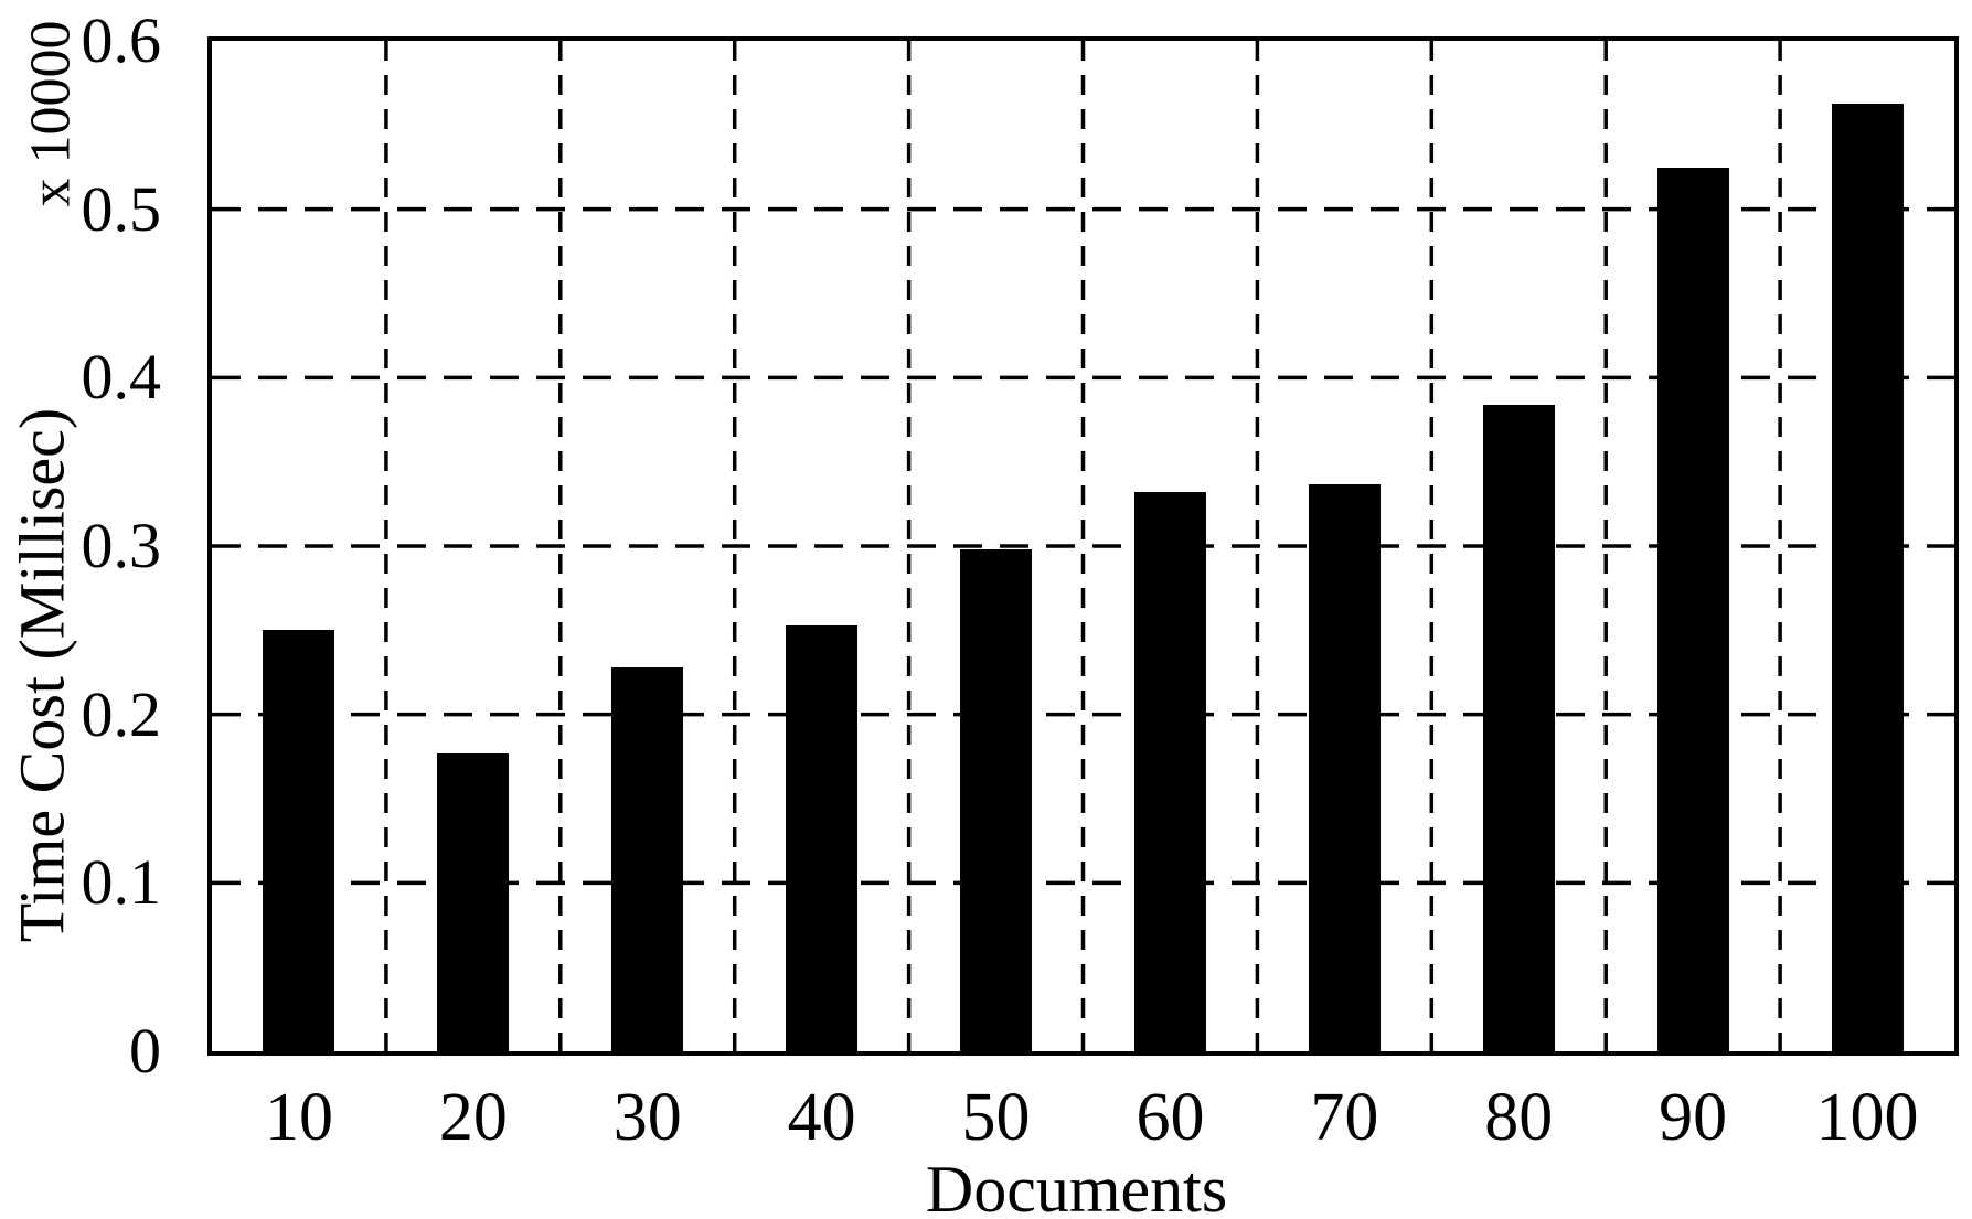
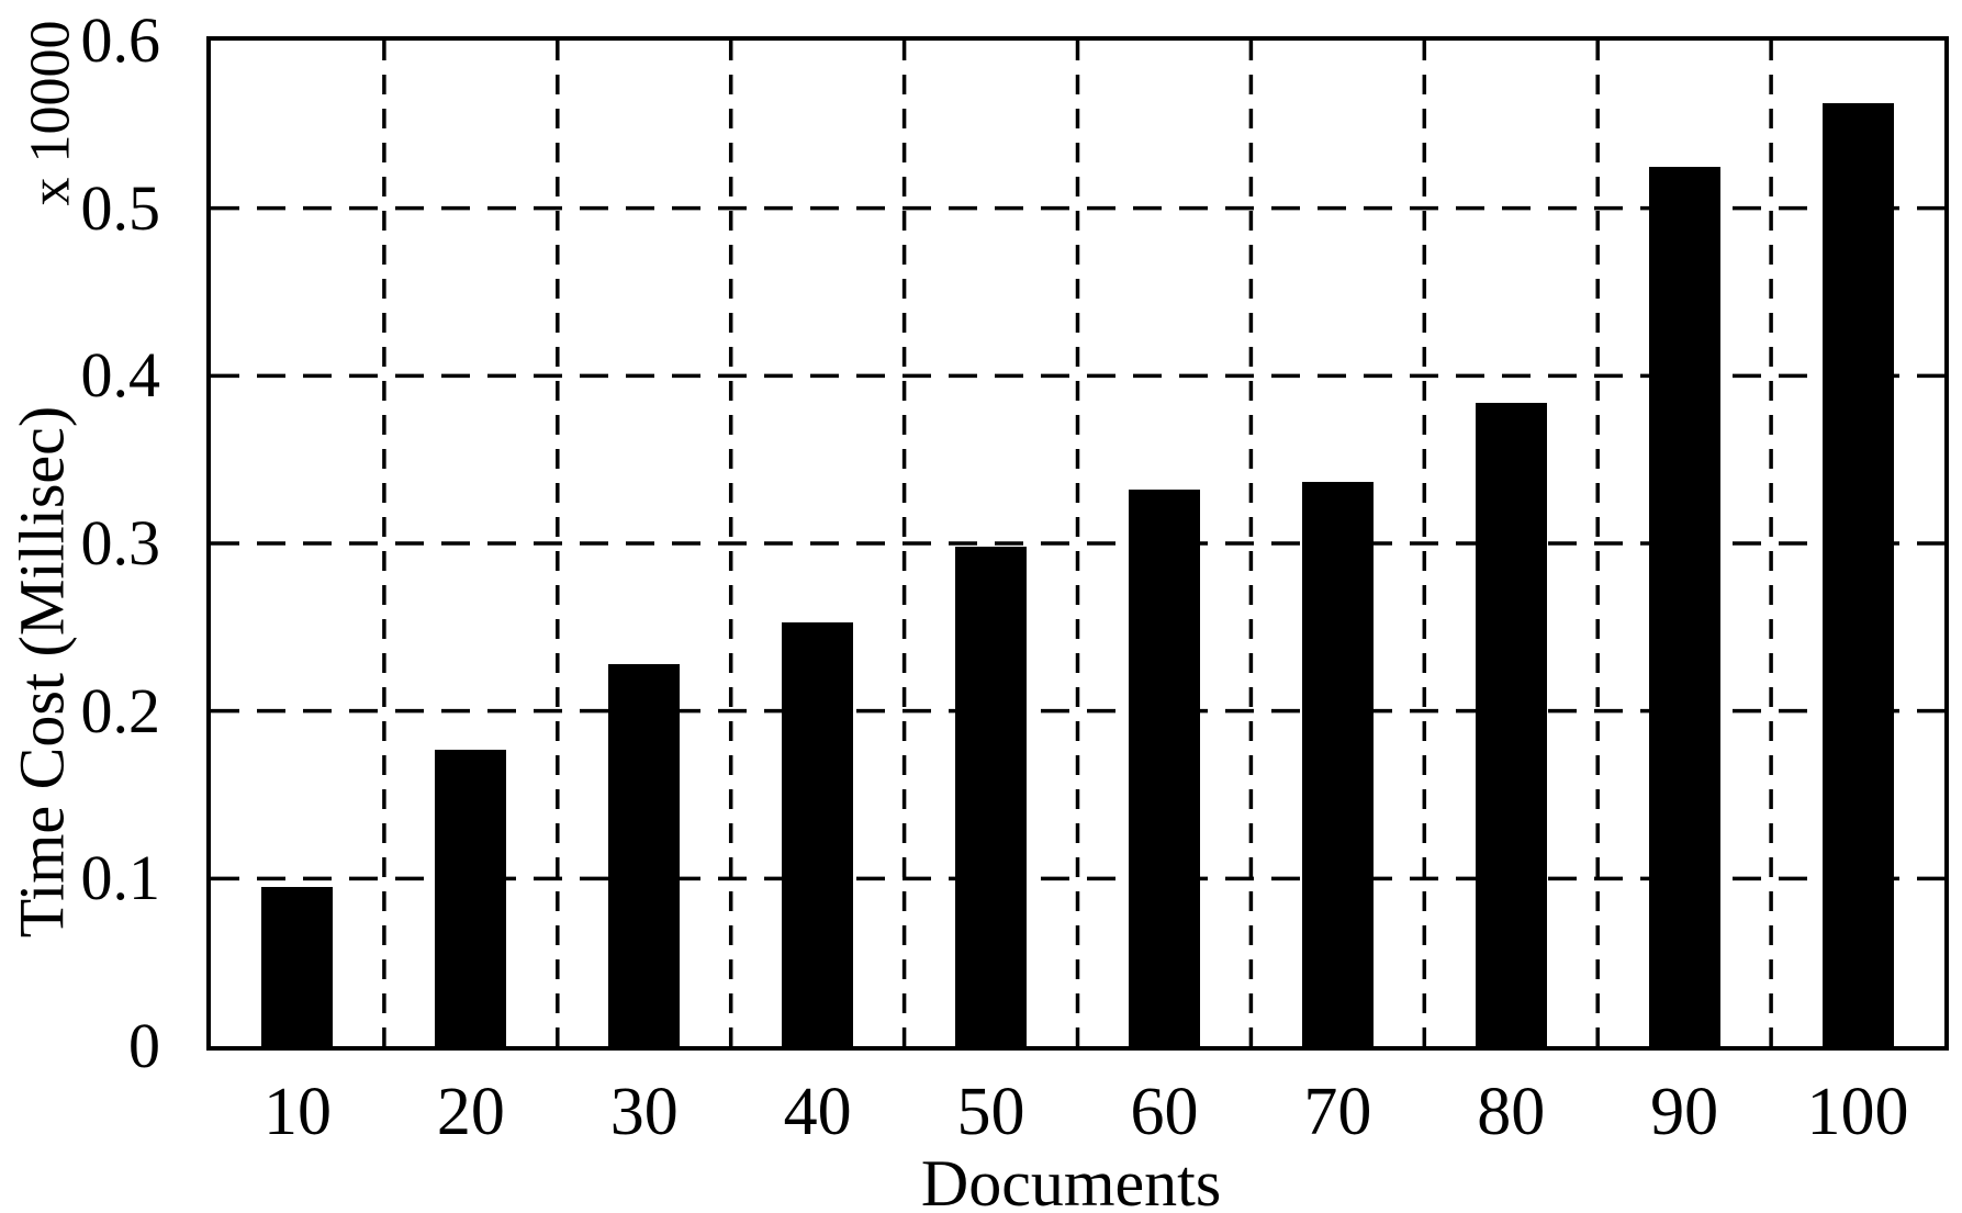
10: 0.250 -> 0.095
